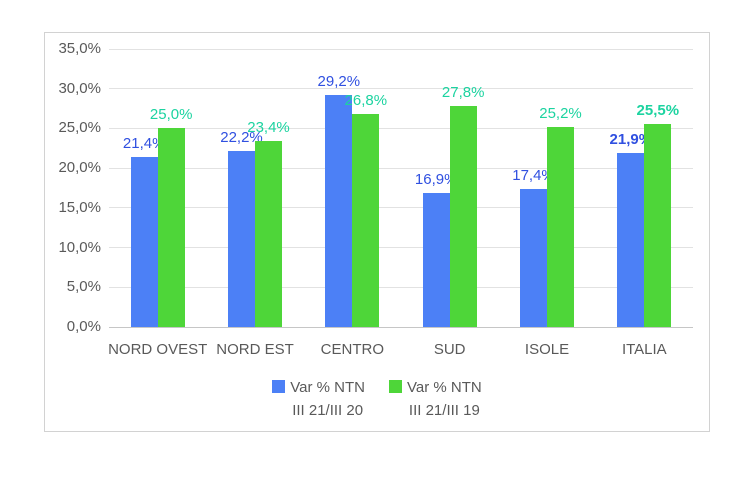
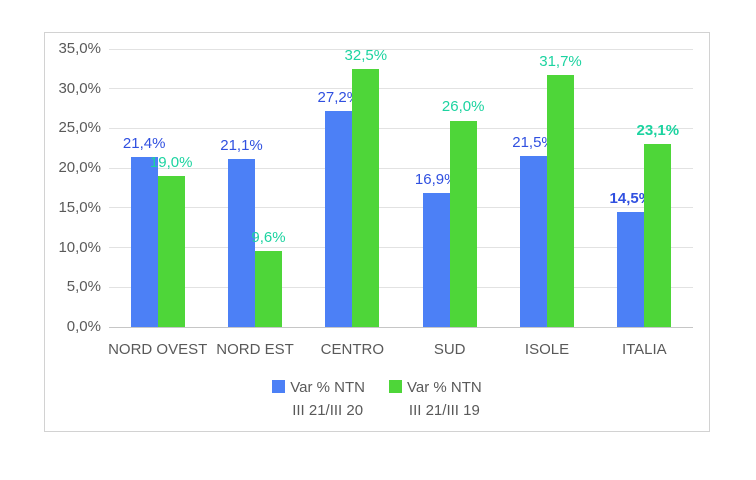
Var % NTN III 21/III 19/NORD OVEST: 25,0% -> 19,0%
Var % NTN III 21/III 20/NORD EST: 22,2% -> 21,1%
Var % NTN III 21/III 19/NORD EST: 23,4% -> 9,6%
Var % NTN III 21/III 20/CENTRO: 29,2% -> 27,2%
Var % NTN III 21/III 19/CENTRO: 26,8% -> 32,5%
Var % NTN III 21/III 19/SUD: 27,8% -> 26,0%
Var % NTN III 21/III 20/ISOLE: 17,4% -> 21,5%
Var % NTN III 21/III 19/ISOLE: 25,2% -> 31,7%
Var % NTN III 21/III 20/ITALIA: 21,9% -> 14,5%
Var % NTN III 21/III 19/ITALIA: 25,5% -> 23,1%
